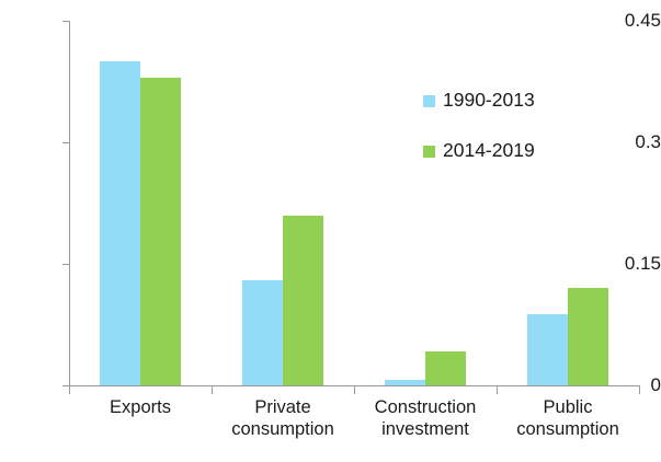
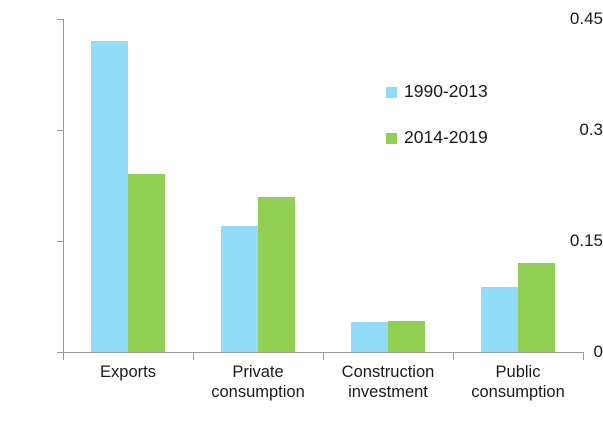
1990-2013/Exports: 0.40 -> 0.42
2014-2019/Exports: 0.38 -> 0.24
1990-2013/Private consumption: 0.13 -> 0.17
1990-2013/Construction investment: 0.01 -> 0.04
